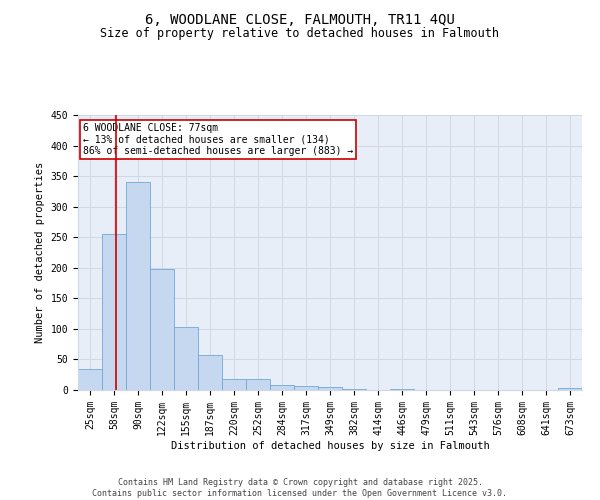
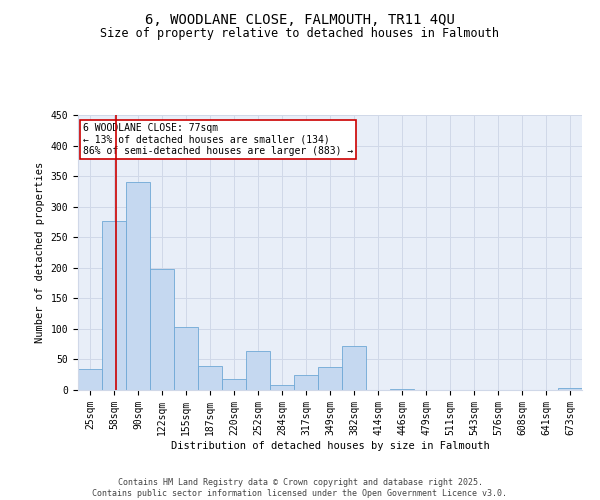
58sqm: 255 -> 276
187sqm: 57 -> 40
252sqm: 18 -> 64
317sqm: 7 -> 24
349sqm: 5 -> 38
382sqm: 2 -> 72
